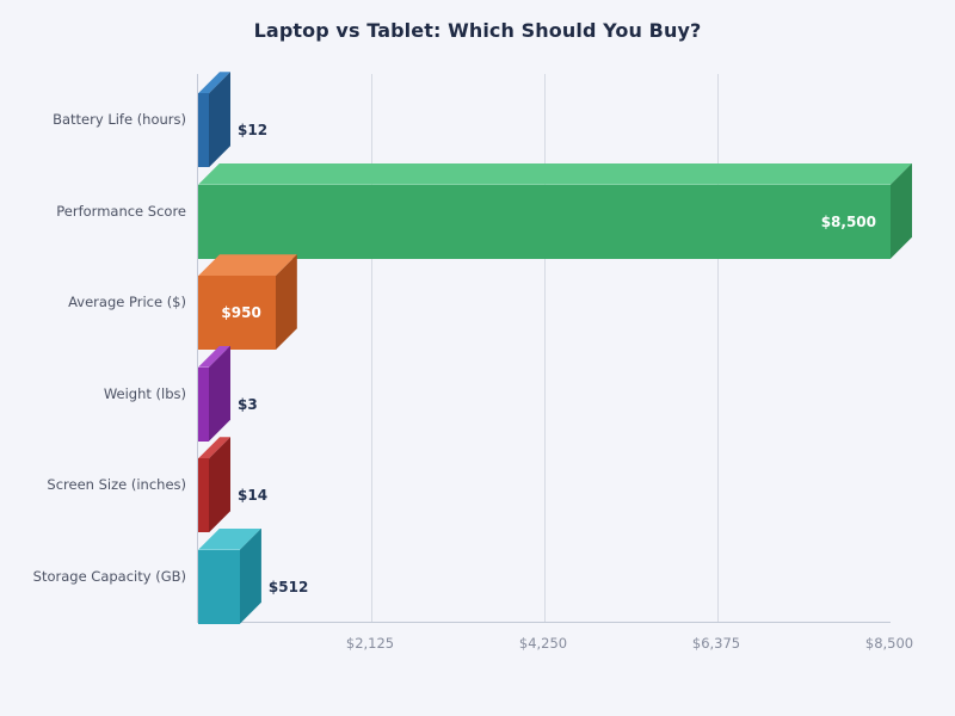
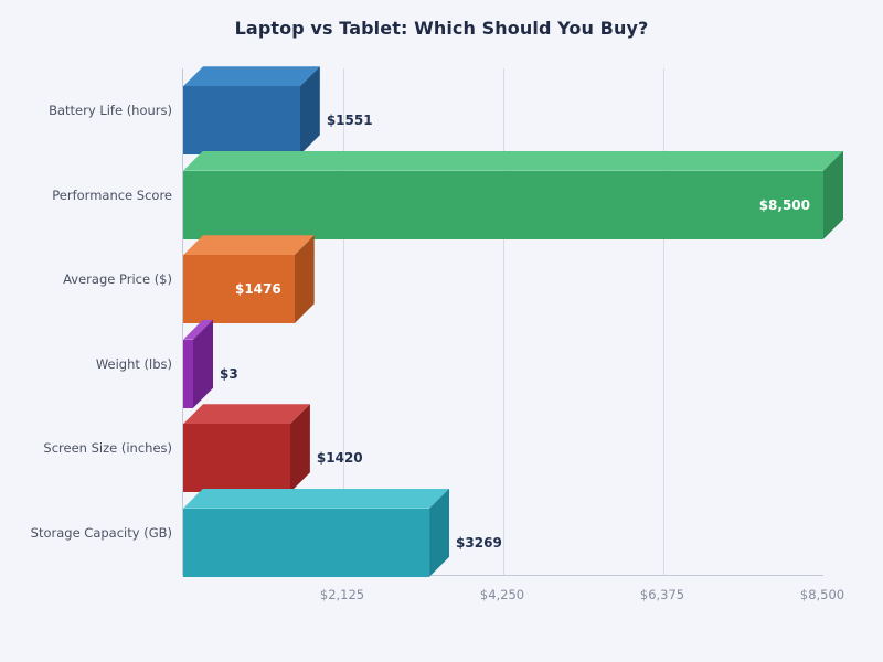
Battery Life (hours): $12 -> $1551
Average Price ($): $950 -> $1476
Screen Size (inches): $14 -> $1420
Storage Capacity (GB): $512 -> $3269
